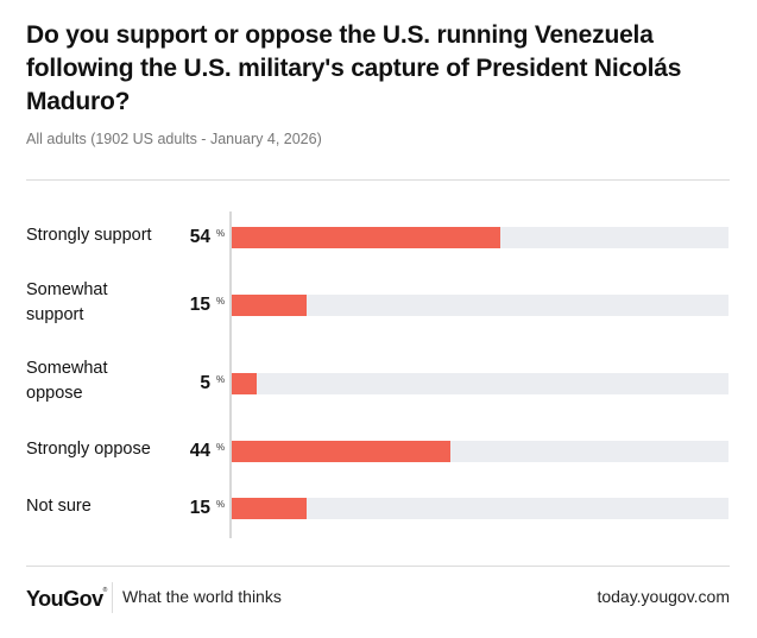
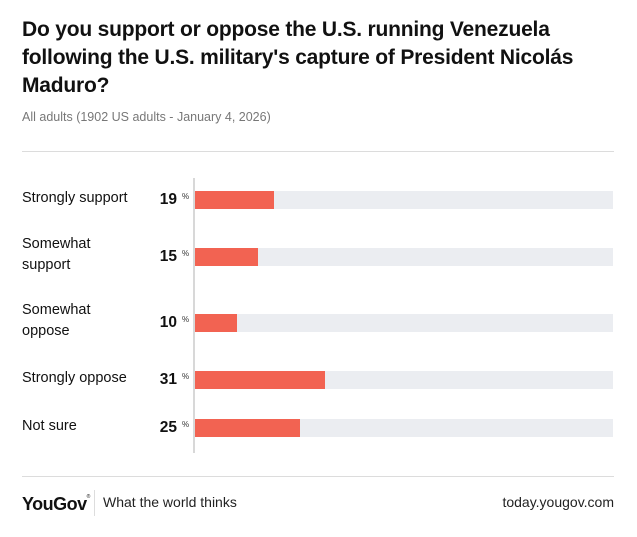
Strongly support: 54 -> 19
Somewhat oppose: 5 -> 10
Strongly oppose: 44 -> 31
Not sure: 15 -> 25
